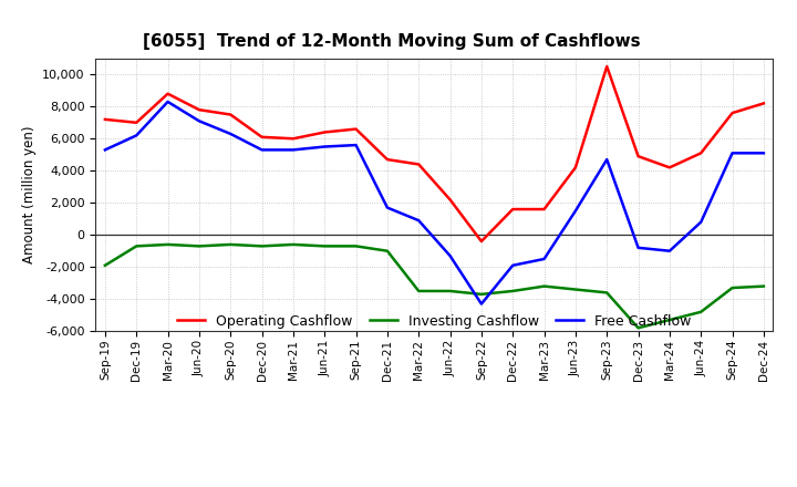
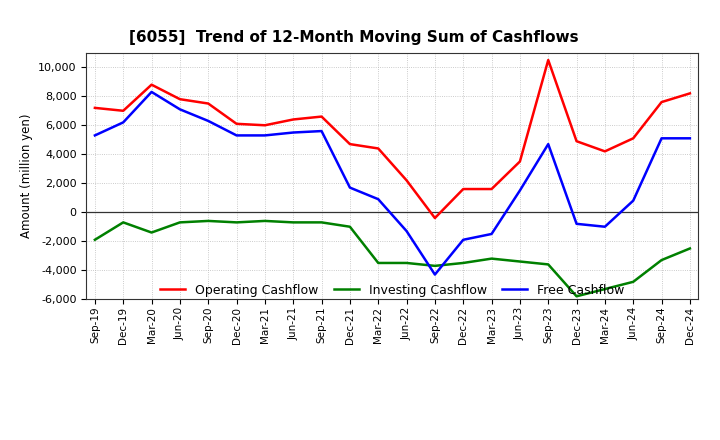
Investing Cashflow/Mar-20: -600 -> -1,400
Operating Cashflow/Jun-23: 4,200 -> 3,500
Investing Cashflow/Dec-24: -3,200 -> -2,500
